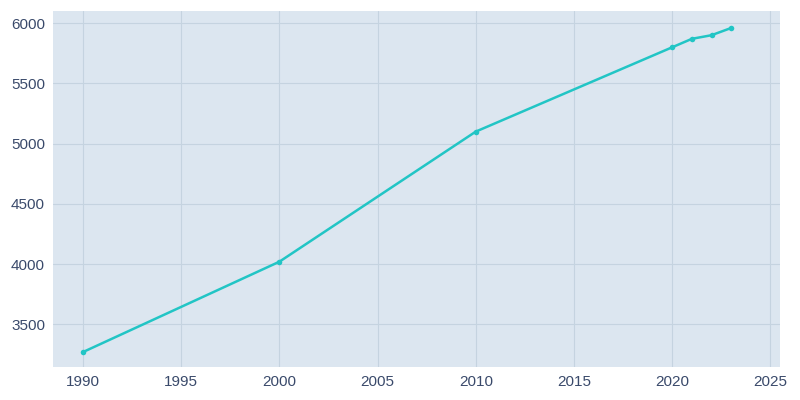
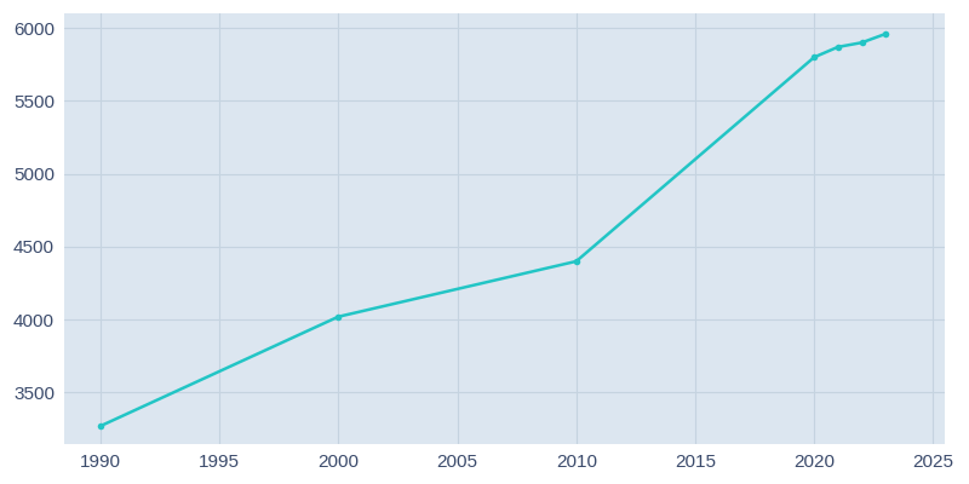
2010: 5100 -> 4400
